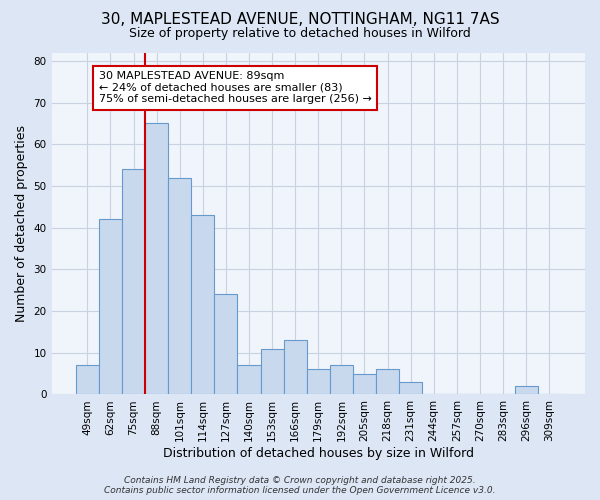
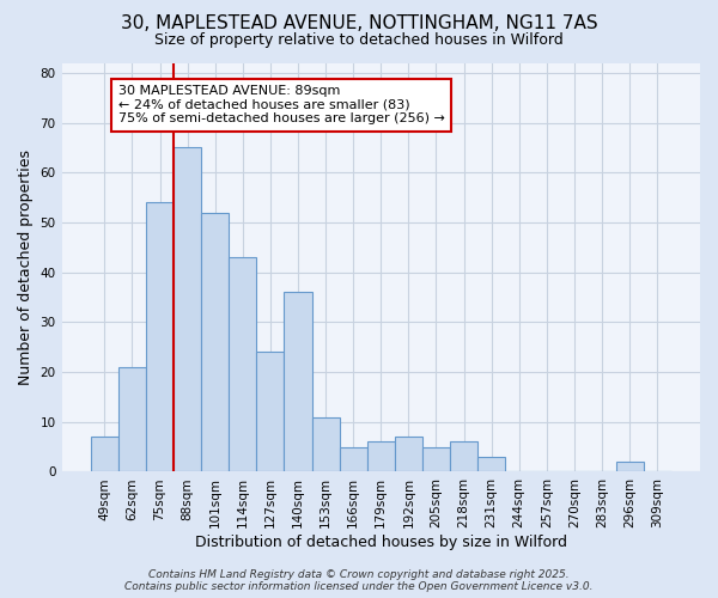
62sqm: 42 -> 21
140sqm: 7 -> 36
166sqm: 13 -> 5
